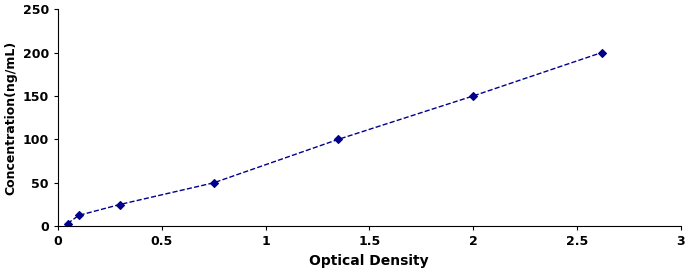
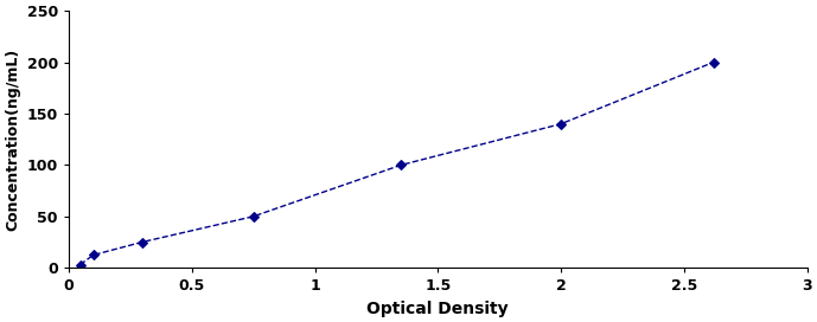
2: 150 -> 140
